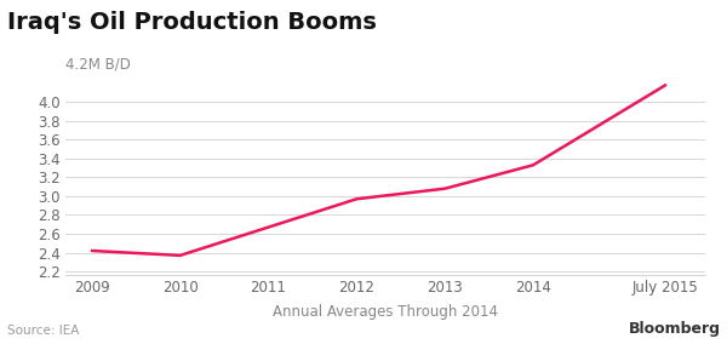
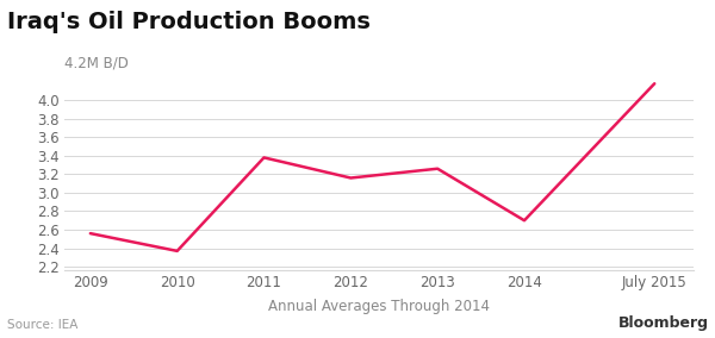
2009: 2.42 -> 2.56
2011: 2.67 -> 3.38
2012: 2.97 -> 3.16
2013: 3.08 -> 3.26
2014: 3.33 -> 2.70
